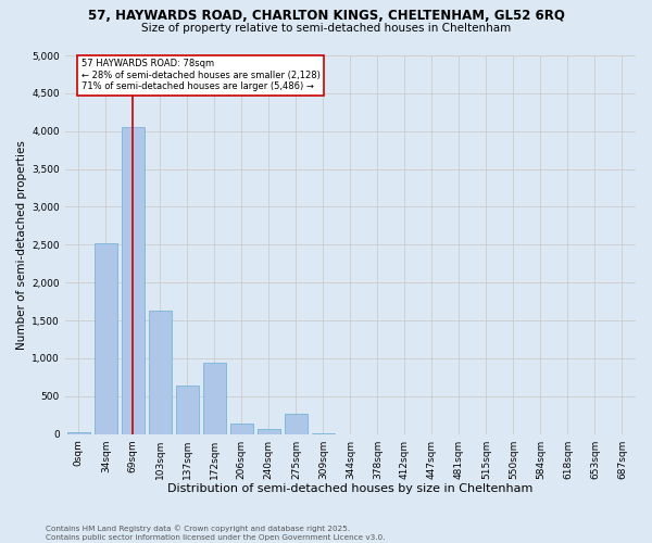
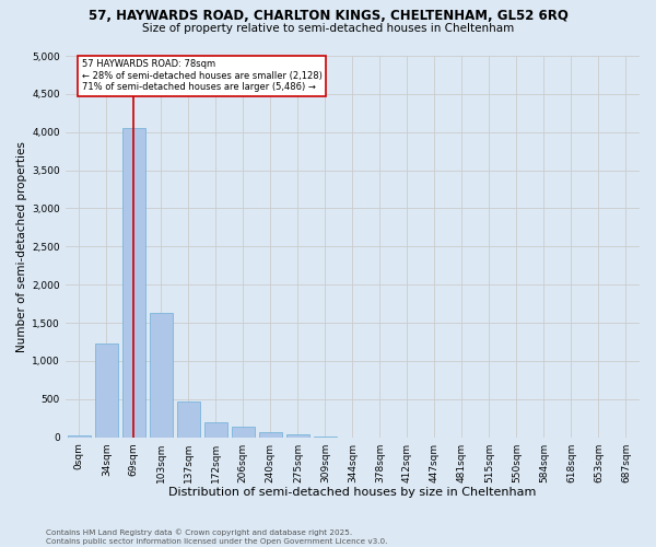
34sqm: 2,520 -> 1,230
137sqm: 640 -> 470
172sqm: 940 -> 200
275sqm: 260 -> 40
